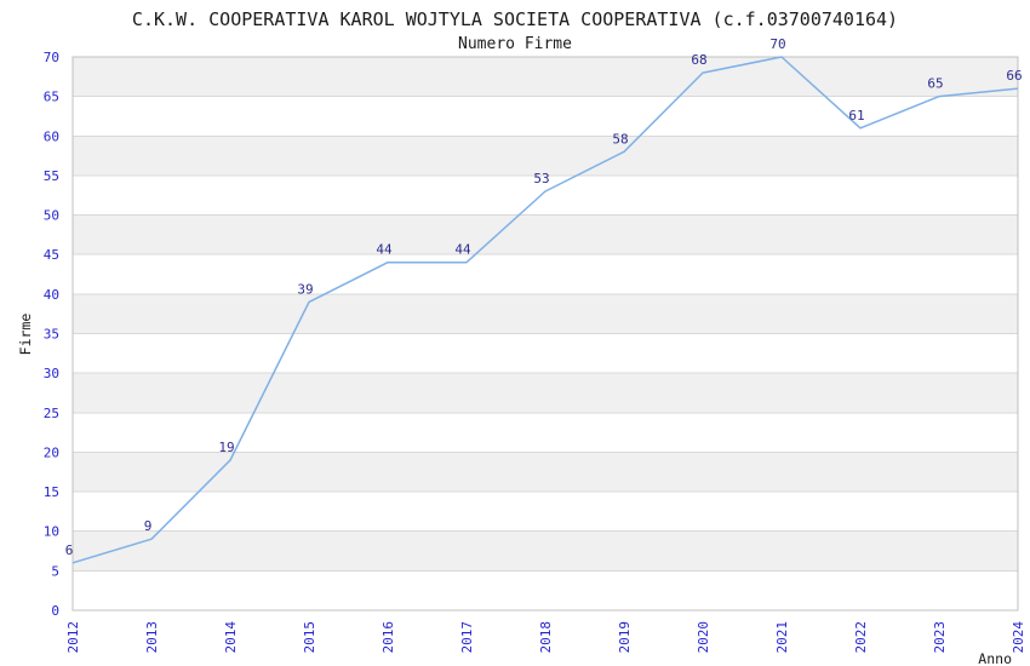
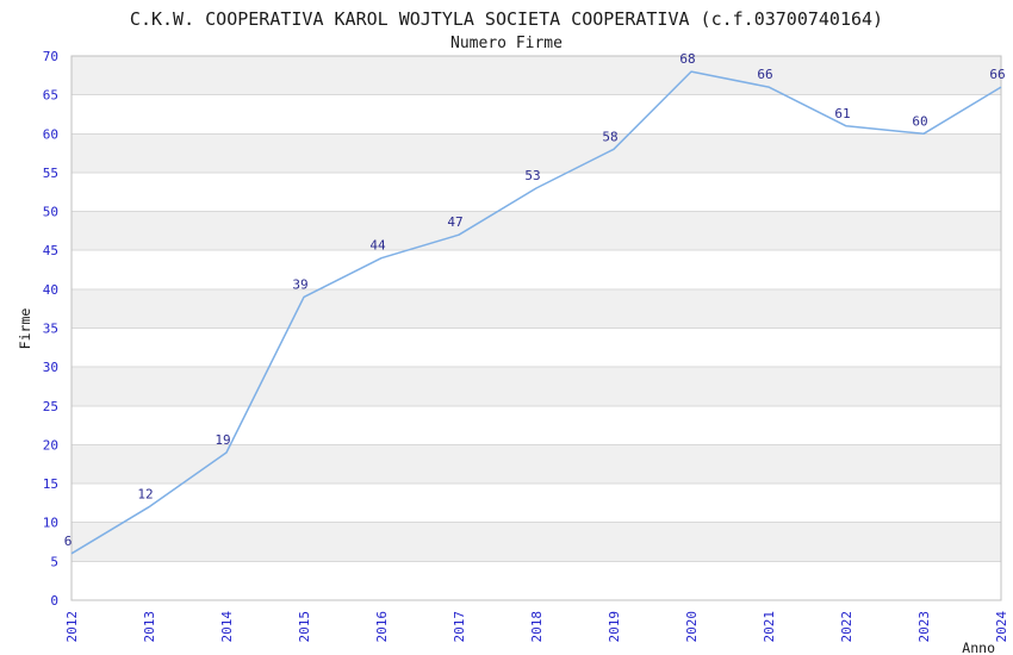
2013: 9 -> 12
2017: 44 -> 47
2021: 70 -> 66
2023: 65 -> 60
